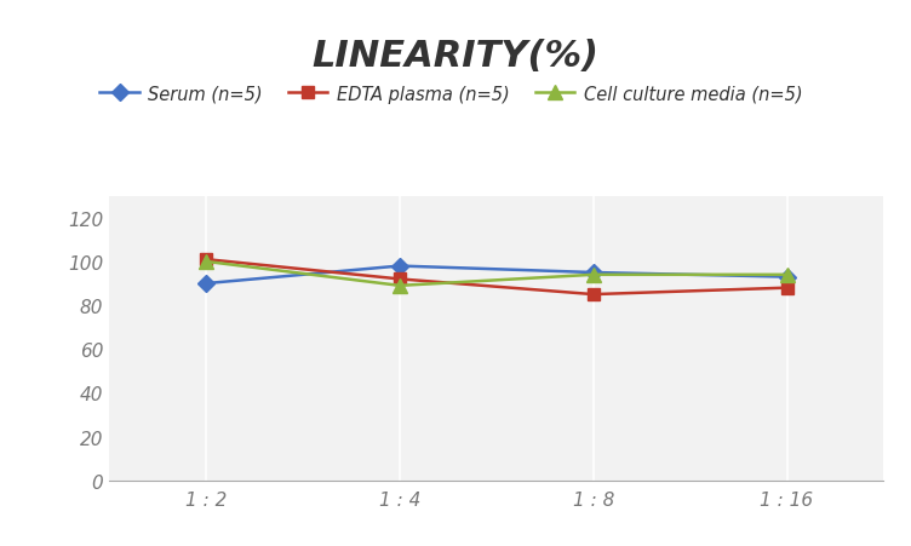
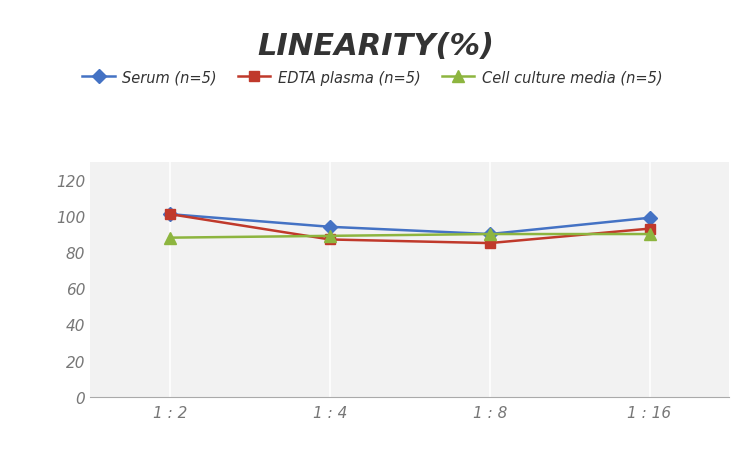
Serum (n=5)/1 : 2: 90 -> 101
Cell culture media (n=5)/1 : 2: 100 -> 88
Serum (n=5)/1 : 4: 98 -> 94
EDTA plasma (n=5)/1 : 4: 92 -> 87
Serum (n=5)/1 : 8: 95 -> 90
Cell culture media (n=5)/1 : 8: 94 -> 90
Serum (n=5)/1 : 16: 93 -> 99
EDTA plasma (n=5)/1 : 16: 88 -> 93
Cell culture media (n=5)/1 : 16: 94 -> 90
